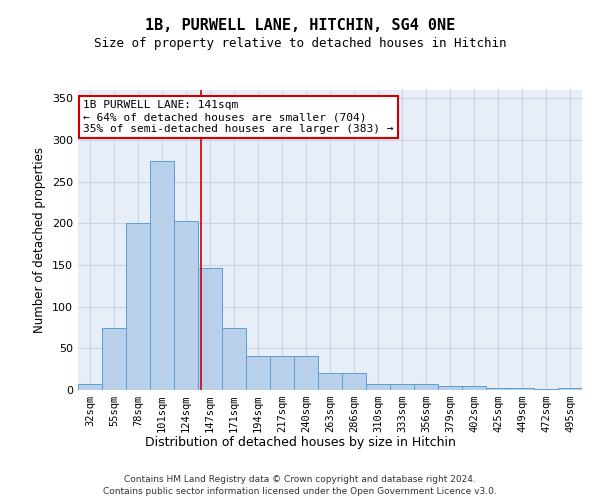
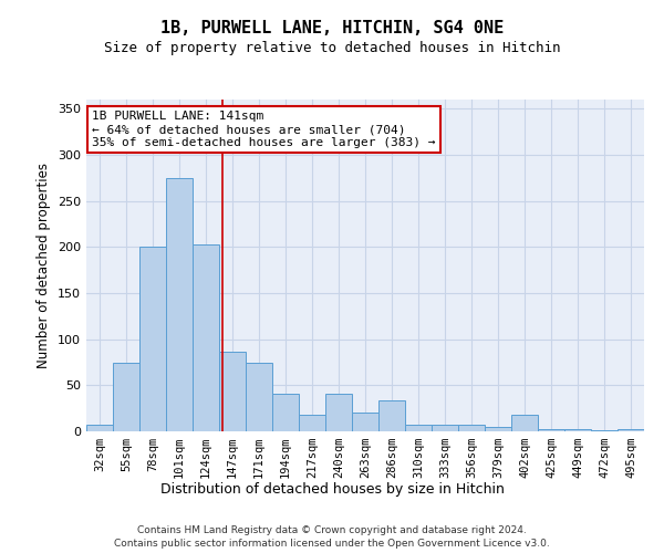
147sqm: 147 -> 86
217sqm: 41 -> 18
286sqm: 20 -> 34
402sqm: 5 -> 18
